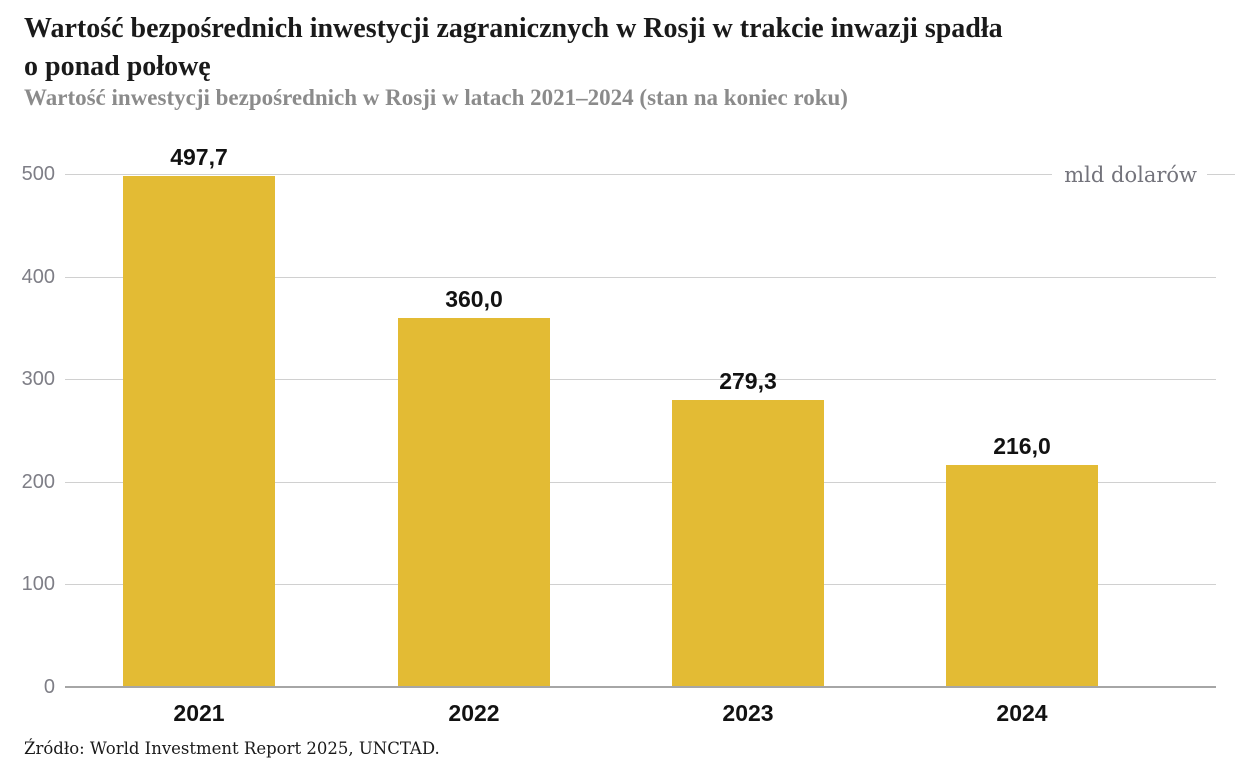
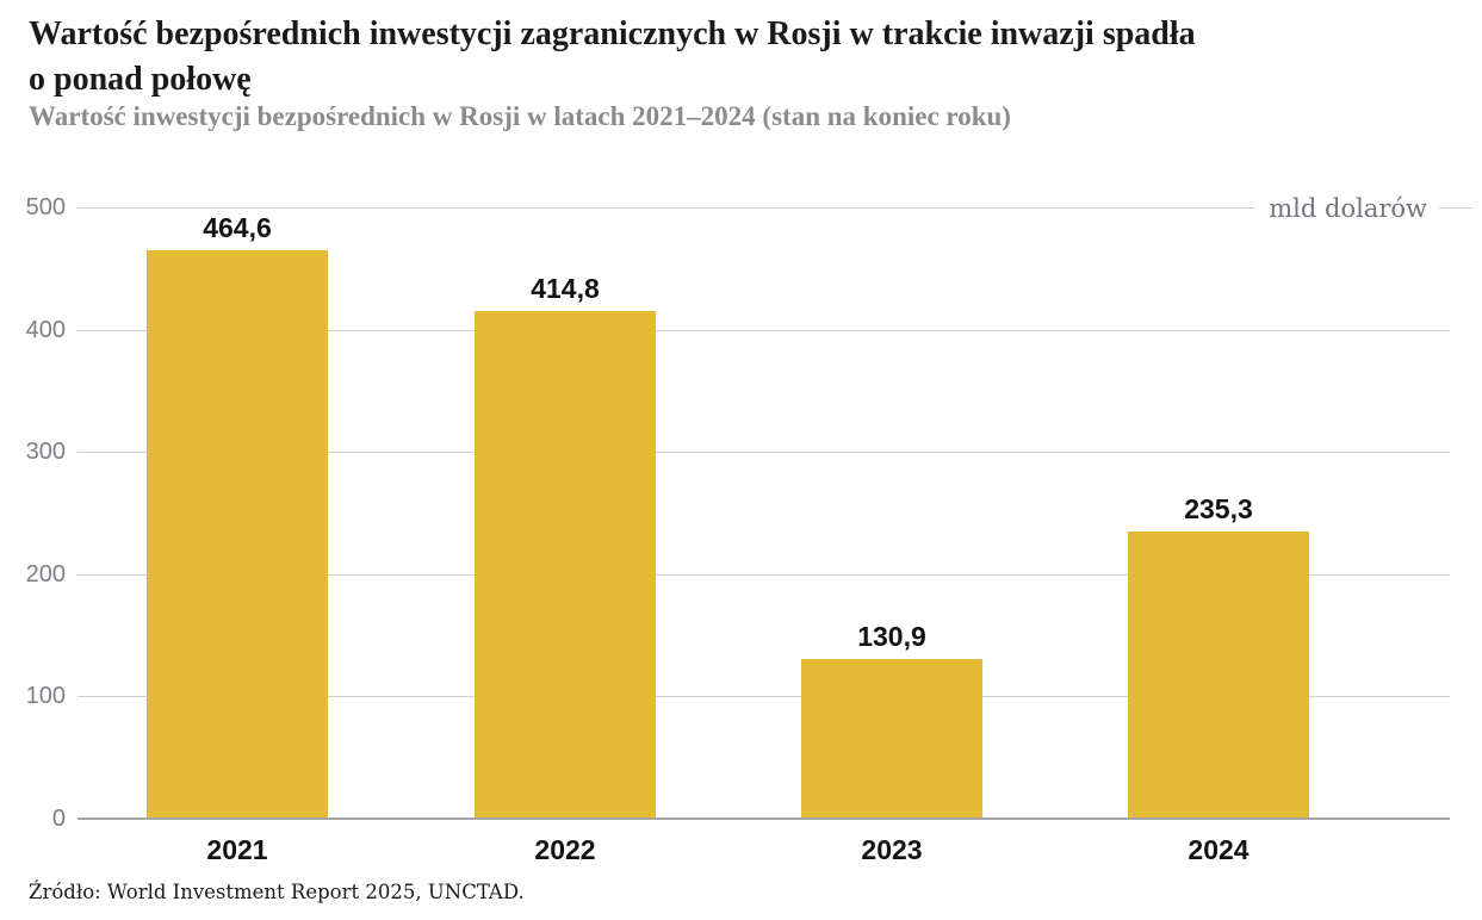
2021: 497,7 -> 464,6
2022: 360,0 -> 414,8
2023: 279,3 -> 130,9
2024: 216,0 -> 235,3
